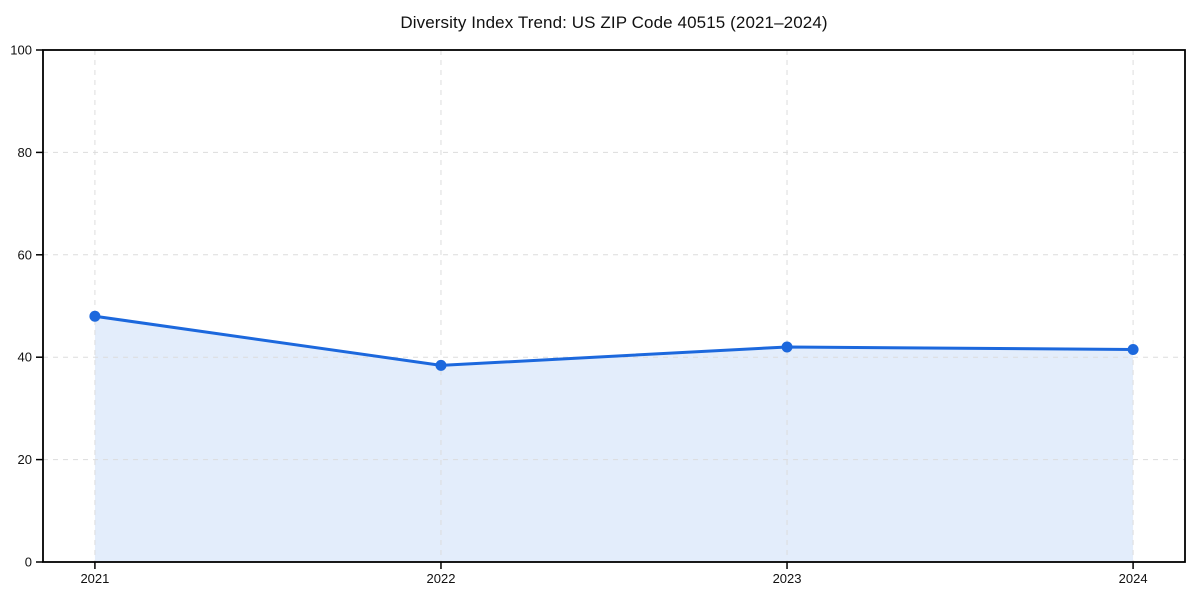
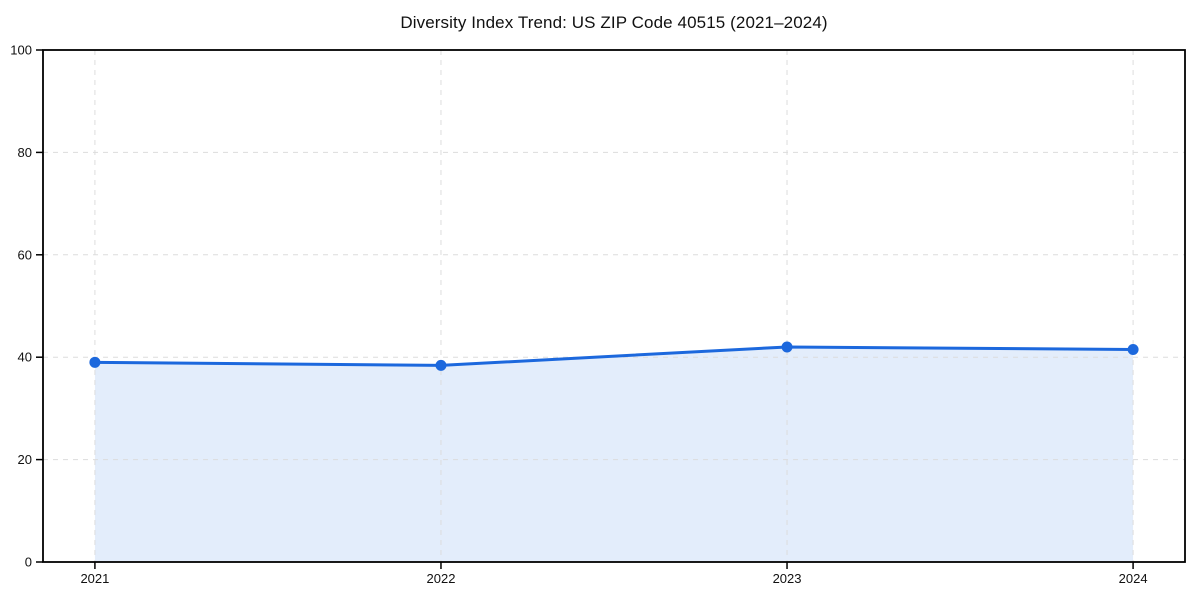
2021: 48 -> 39
